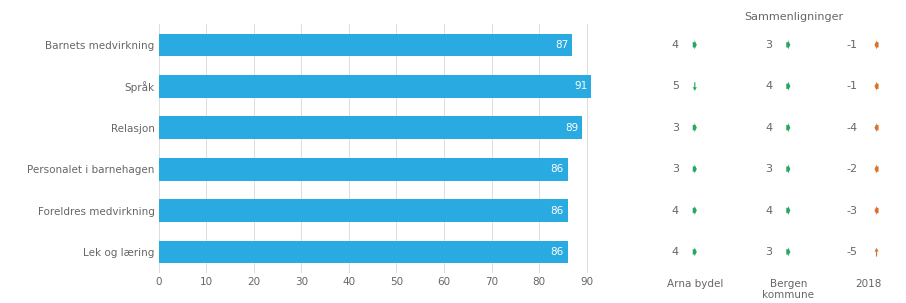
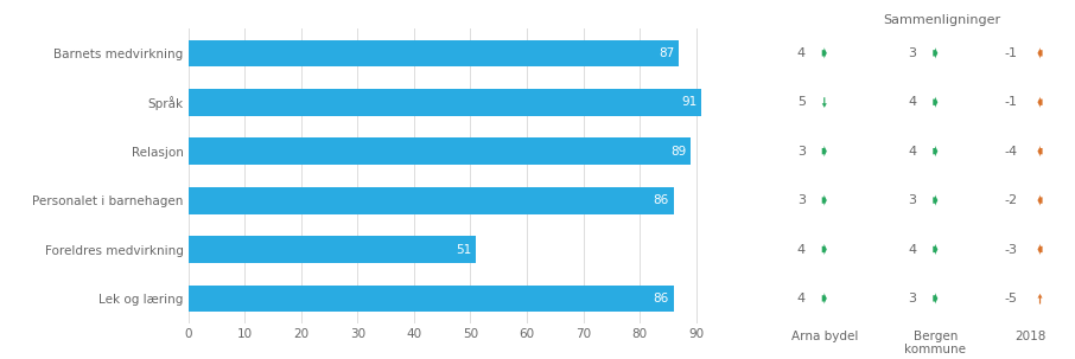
Foreldres medvirkning: 86 -> 51
